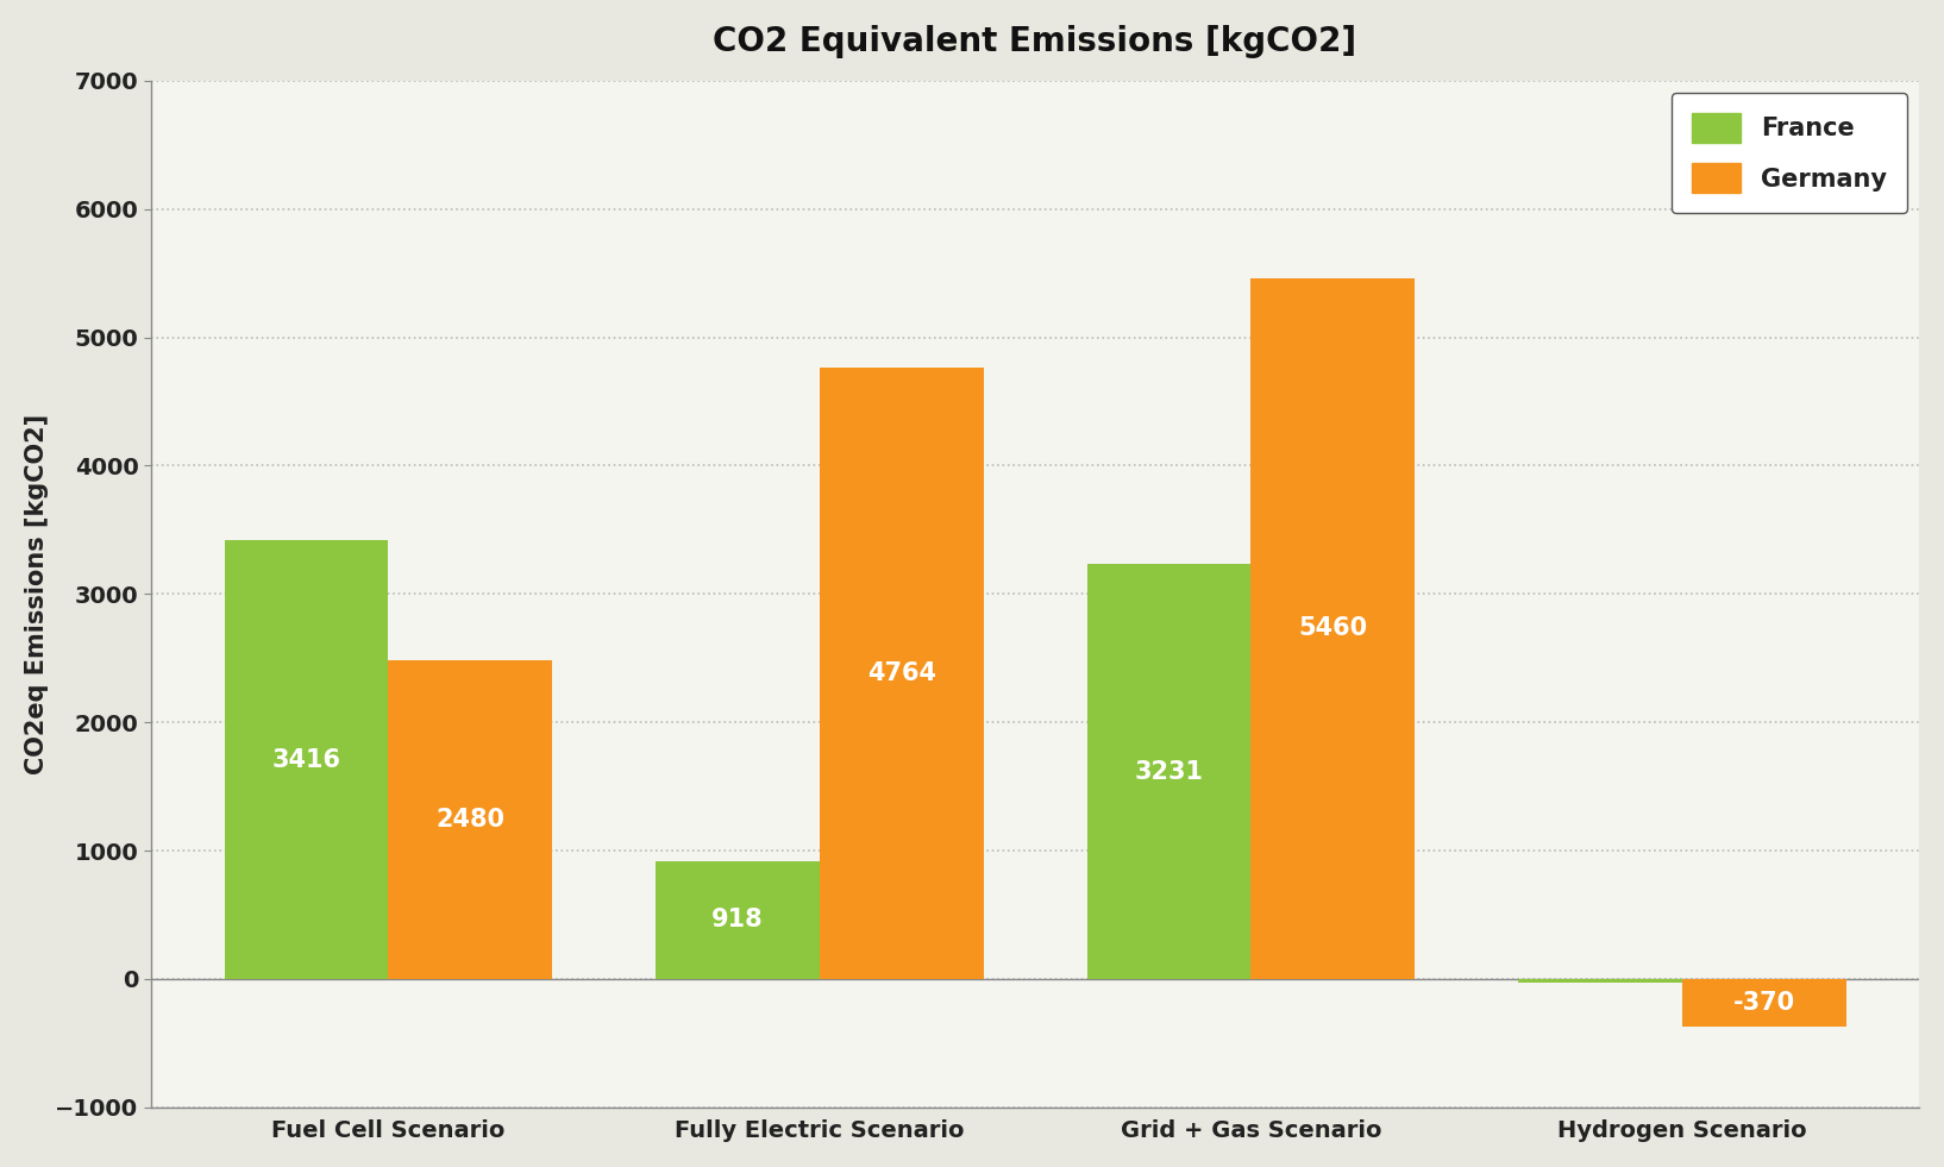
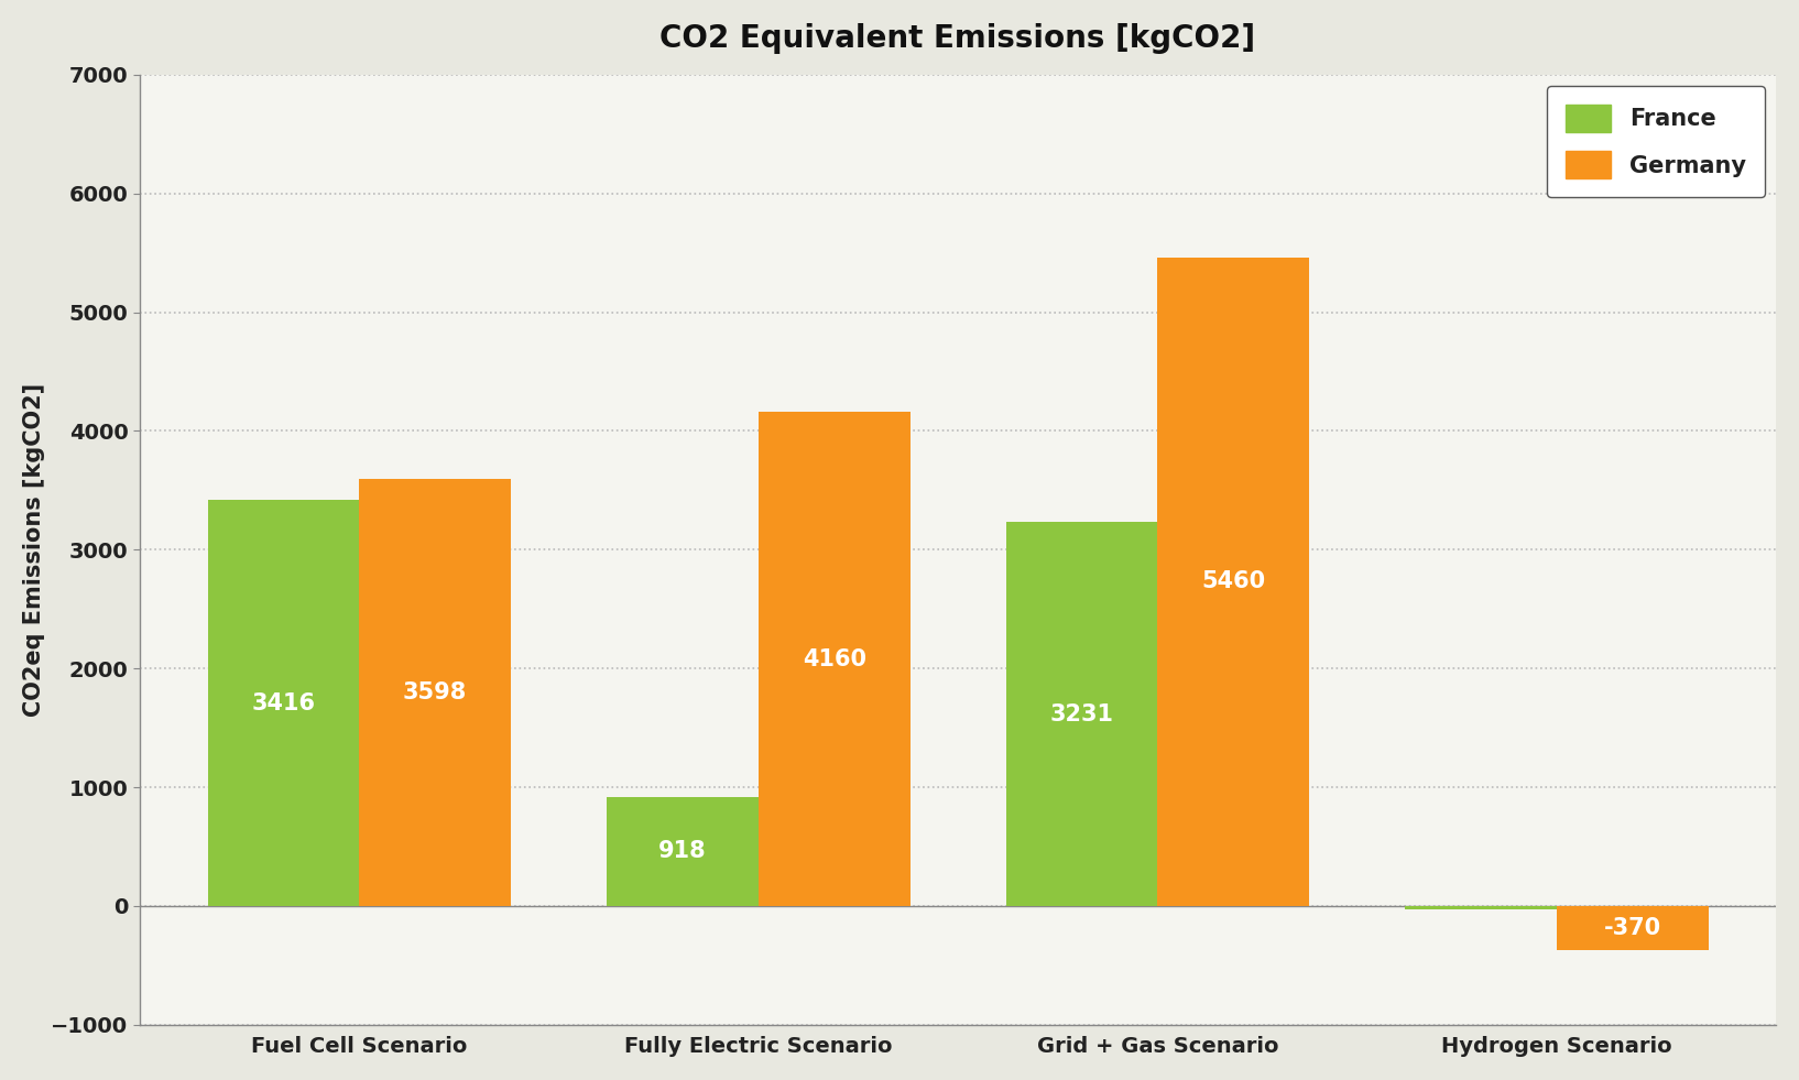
Germany/Fuel Cell Scenario: 2480 -> 3598
Germany/Fully Electric Scenario: 4764 -> 4160
